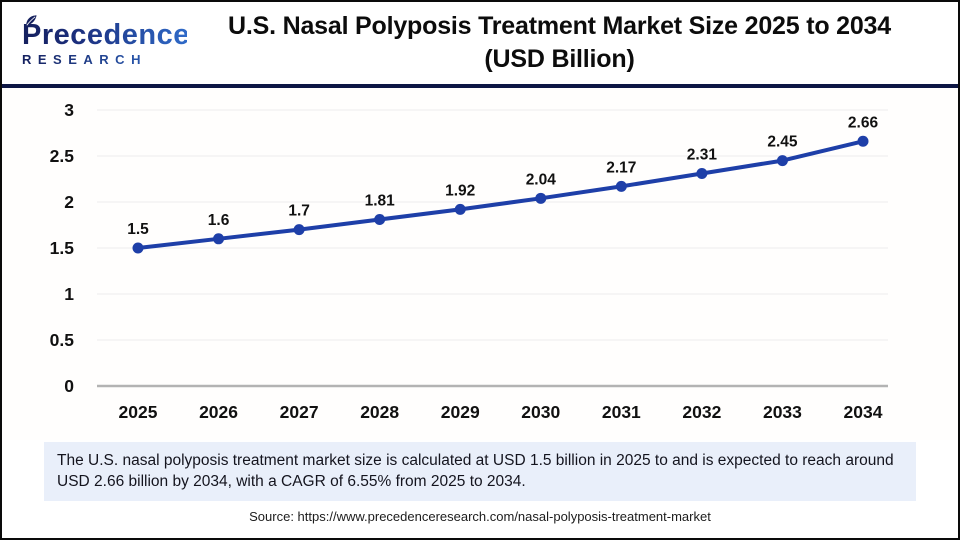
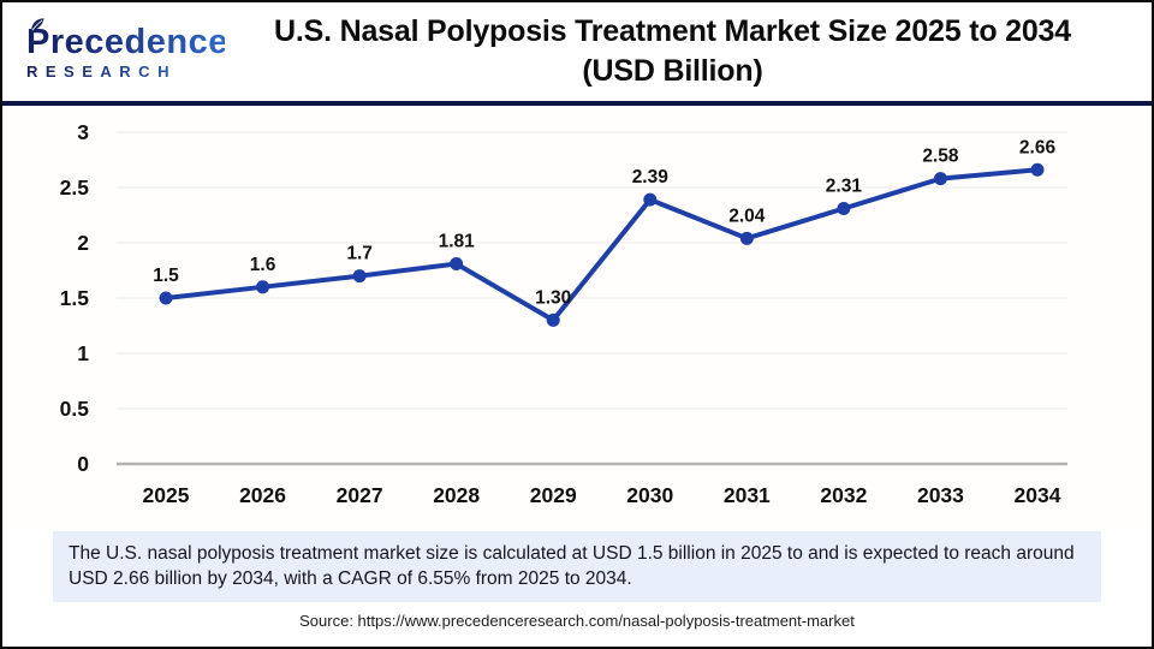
2029: 1.92 -> 1.30
2030: 2.04 -> 2.39
2031: 2.17 -> 2.04
2033: 2.45 -> 2.58
